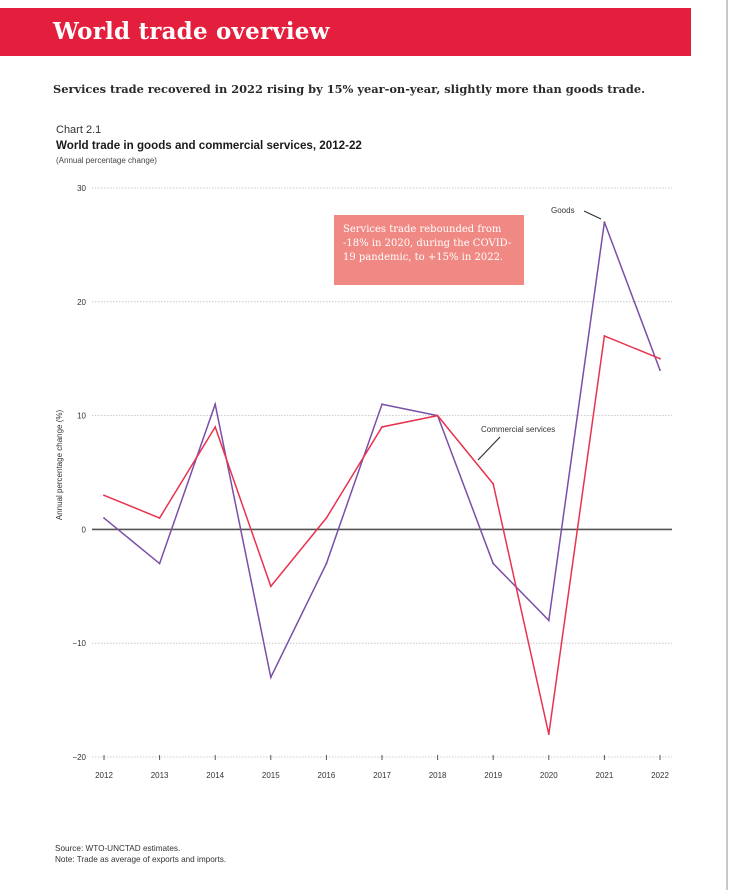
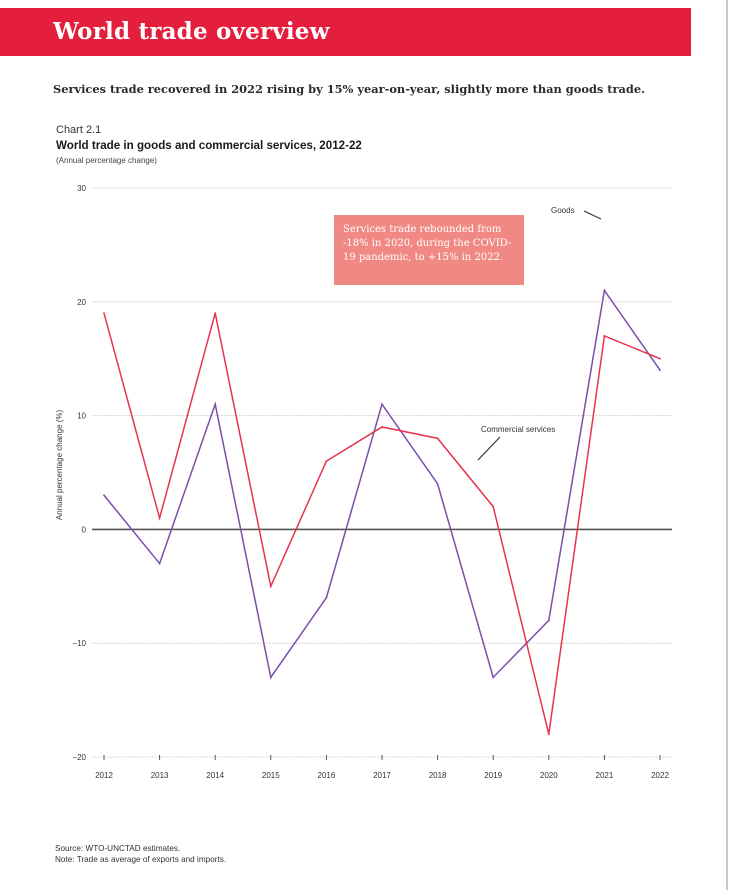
Goods/2012: 1 -> 3
Commercial services/2012: 3 -> 19
Commercial services/2014: 9 -> 19
Goods/2016: -3 -> -6
Commercial services/2016: 1 -> 6
Goods/2018: 10 -> 4
Commercial services/2018: 10 -> 8
Goods/2019: -3 -> -13
Commercial services/2019: 4 -> 2
Goods/2021: 27 -> 21
